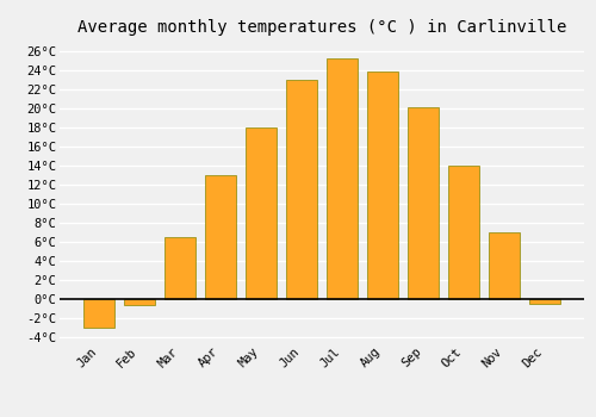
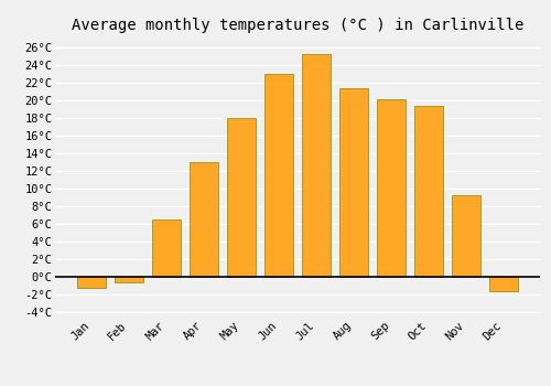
Jan: -3.0°C -> -1.2°C
Aug: 23.9°C -> 21.4°C
Oct: 14.0°C -> 19.4°C
Nov: 7.0°C -> 9.2°C
Dec: -0.5°C -> -1.6°C
